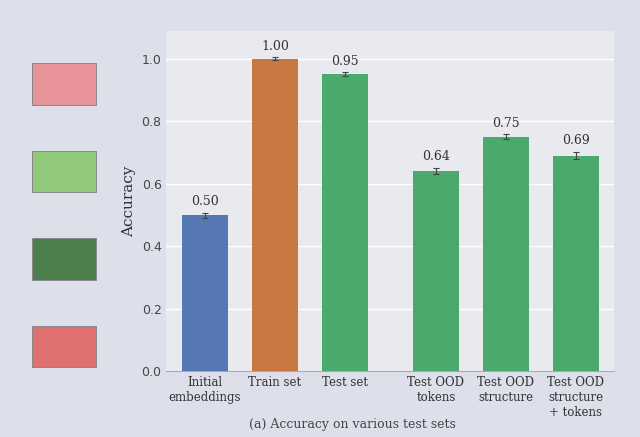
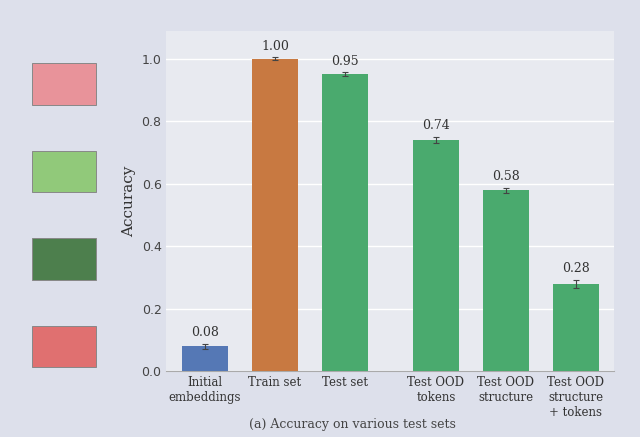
Initial embeddings: 0.50 -> 0.08
Test OOD tokens: 0.64 -> 0.74
Test OOD structure: 0.75 -> 0.58
Test OOD structure + tokens: 0.69 -> 0.28
